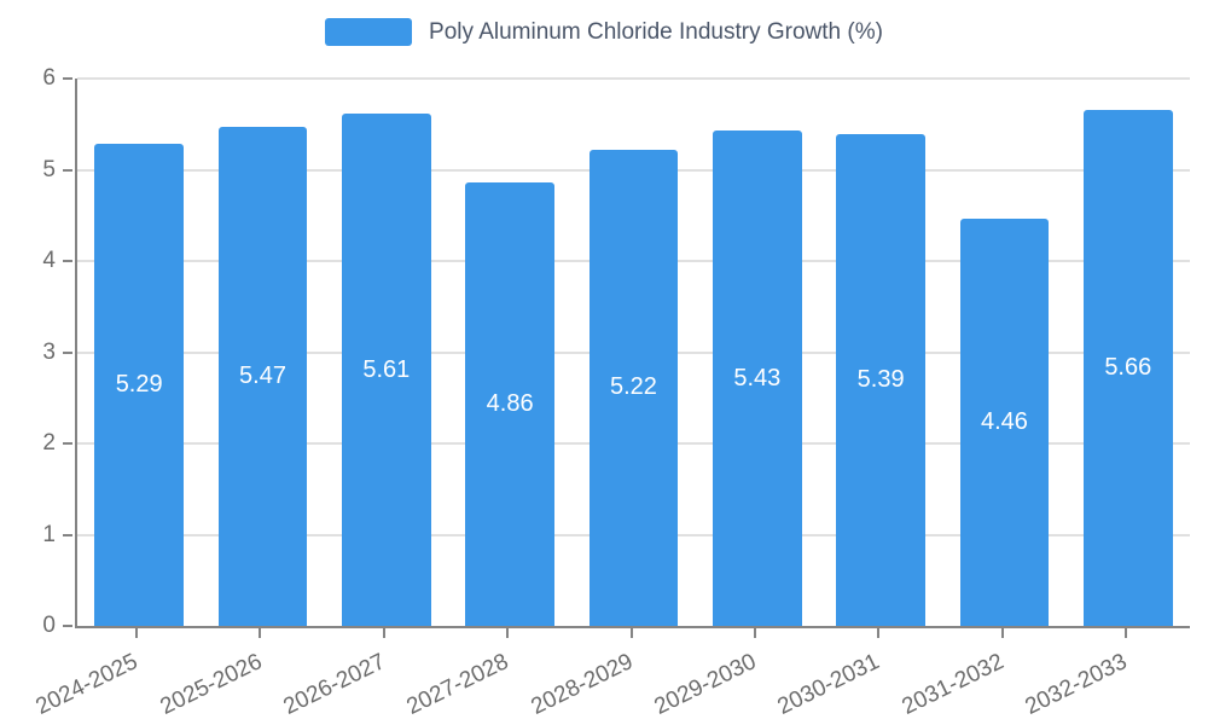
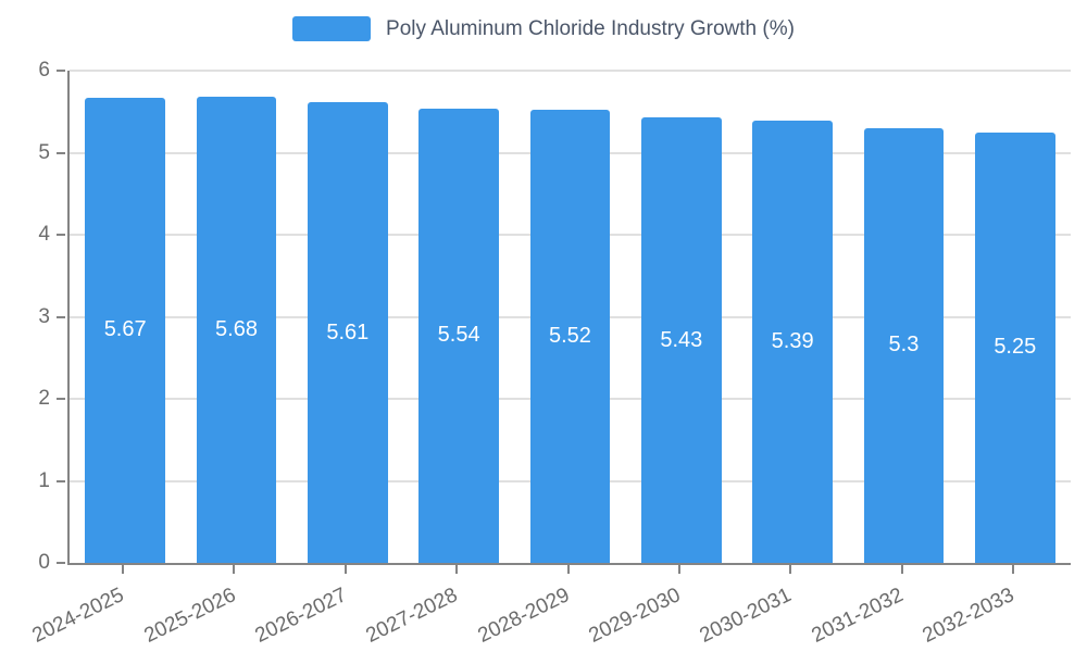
2024-2025: 5.29 -> 5.67
2025-2026: 5.47 -> 5.68
2027-2028: 4.86 -> 5.54
2028-2029: 5.22 -> 5.52
2031-2032: 4.46 -> 5.3
2032-2033: 5.66 -> 5.25
